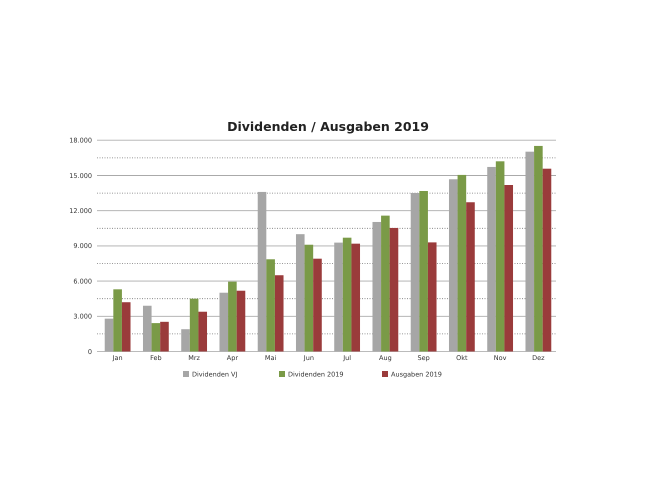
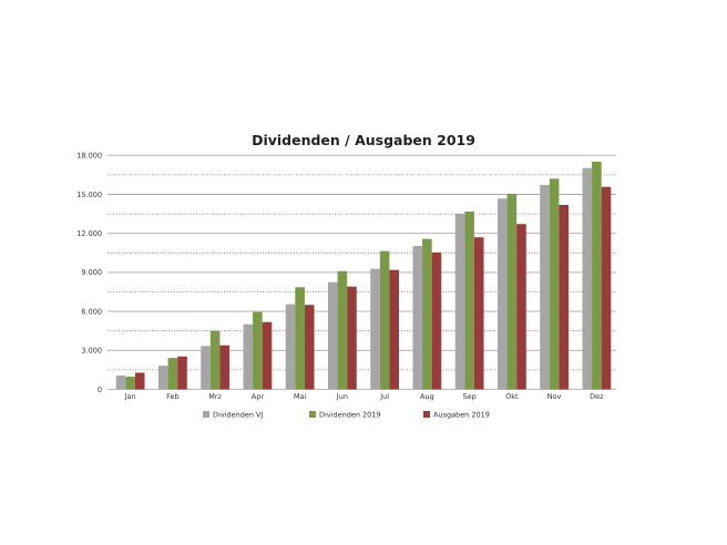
Dividenden VJ/Jan: 2800 -> 1100
Dividenden 2019/Jan: 5300 -> 1000
Ausgaben 2019/Jan: 4200 -> 1300
Dividenden VJ/Feb: 3900 -> 1800
Dividenden VJ/Mrz: 1900 -> 3300
Dividenden VJ/Mai: 13600 -> 6600
Dividenden VJ/Jun: 10000 -> 8200
Dividenden 2019/Jul: 9700 -> 10600
Ausgaben 2019/Sep: 9300 -> 11700
